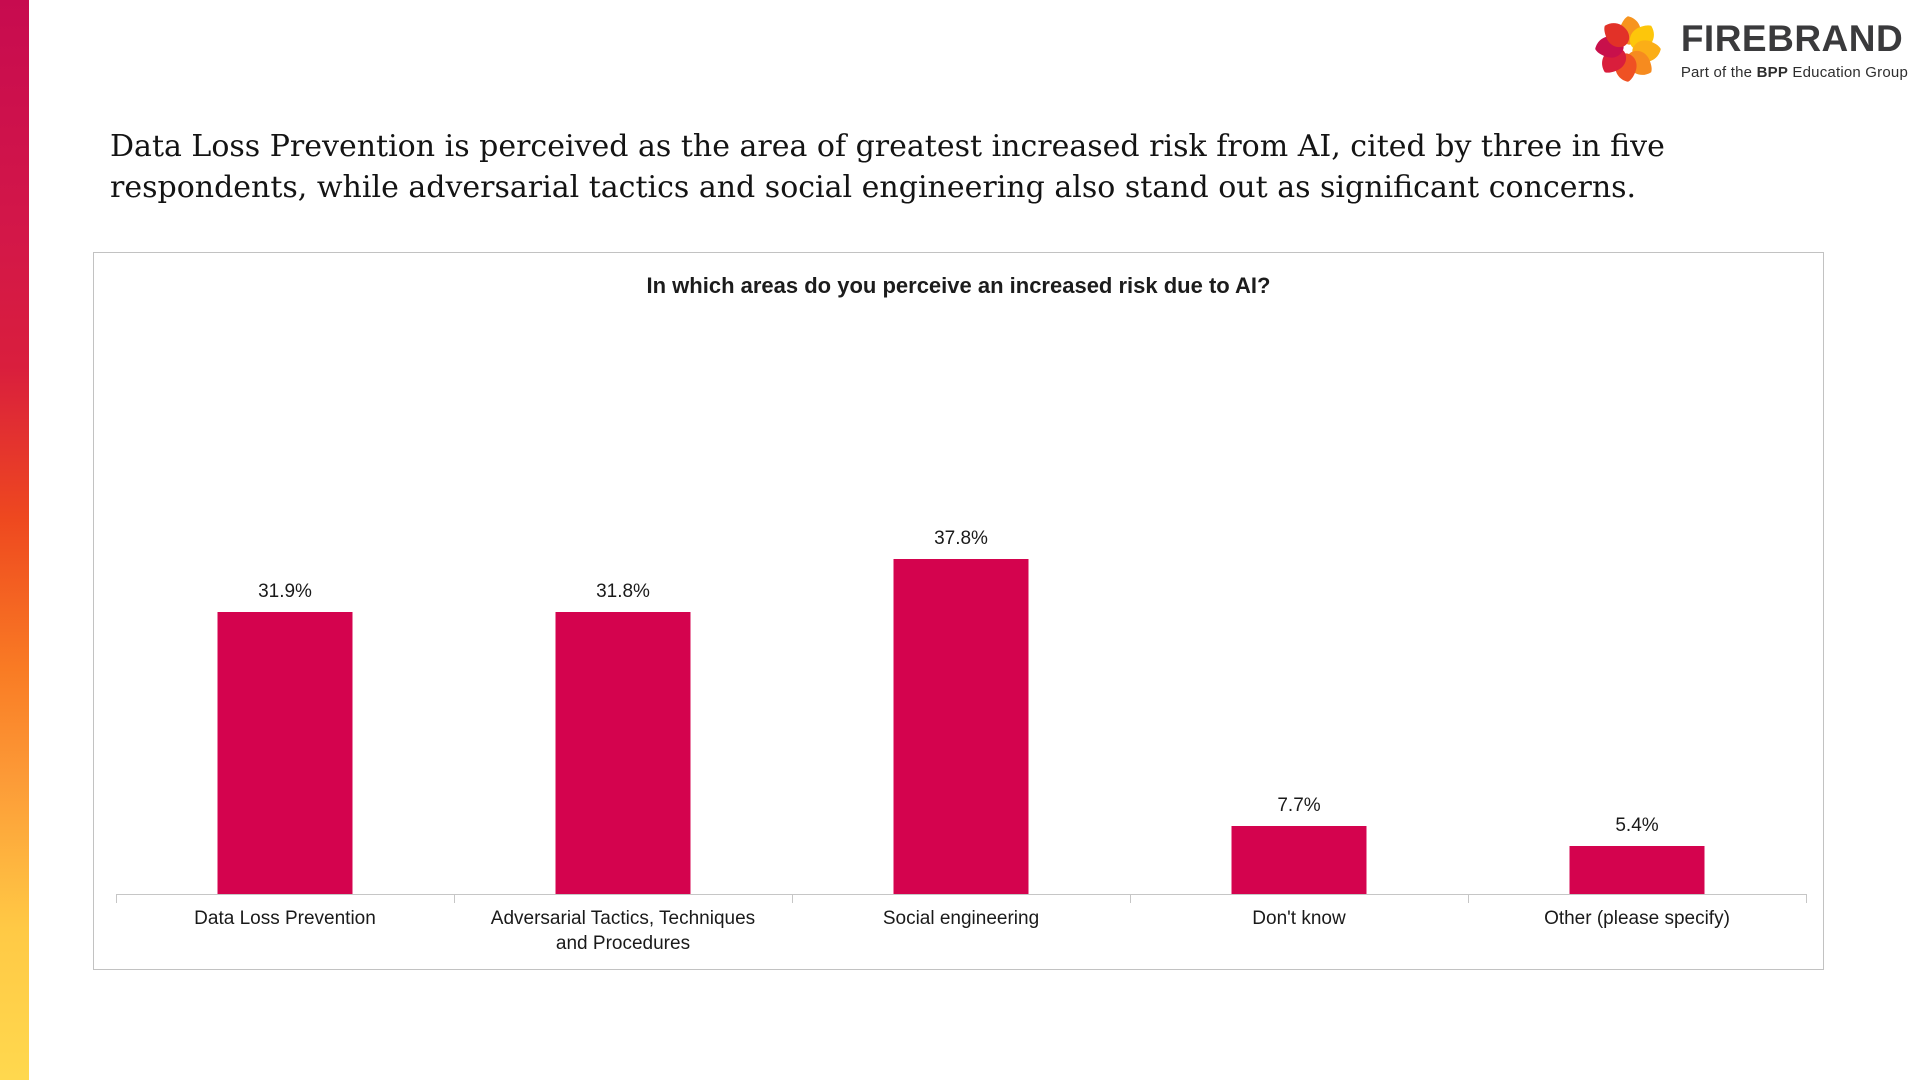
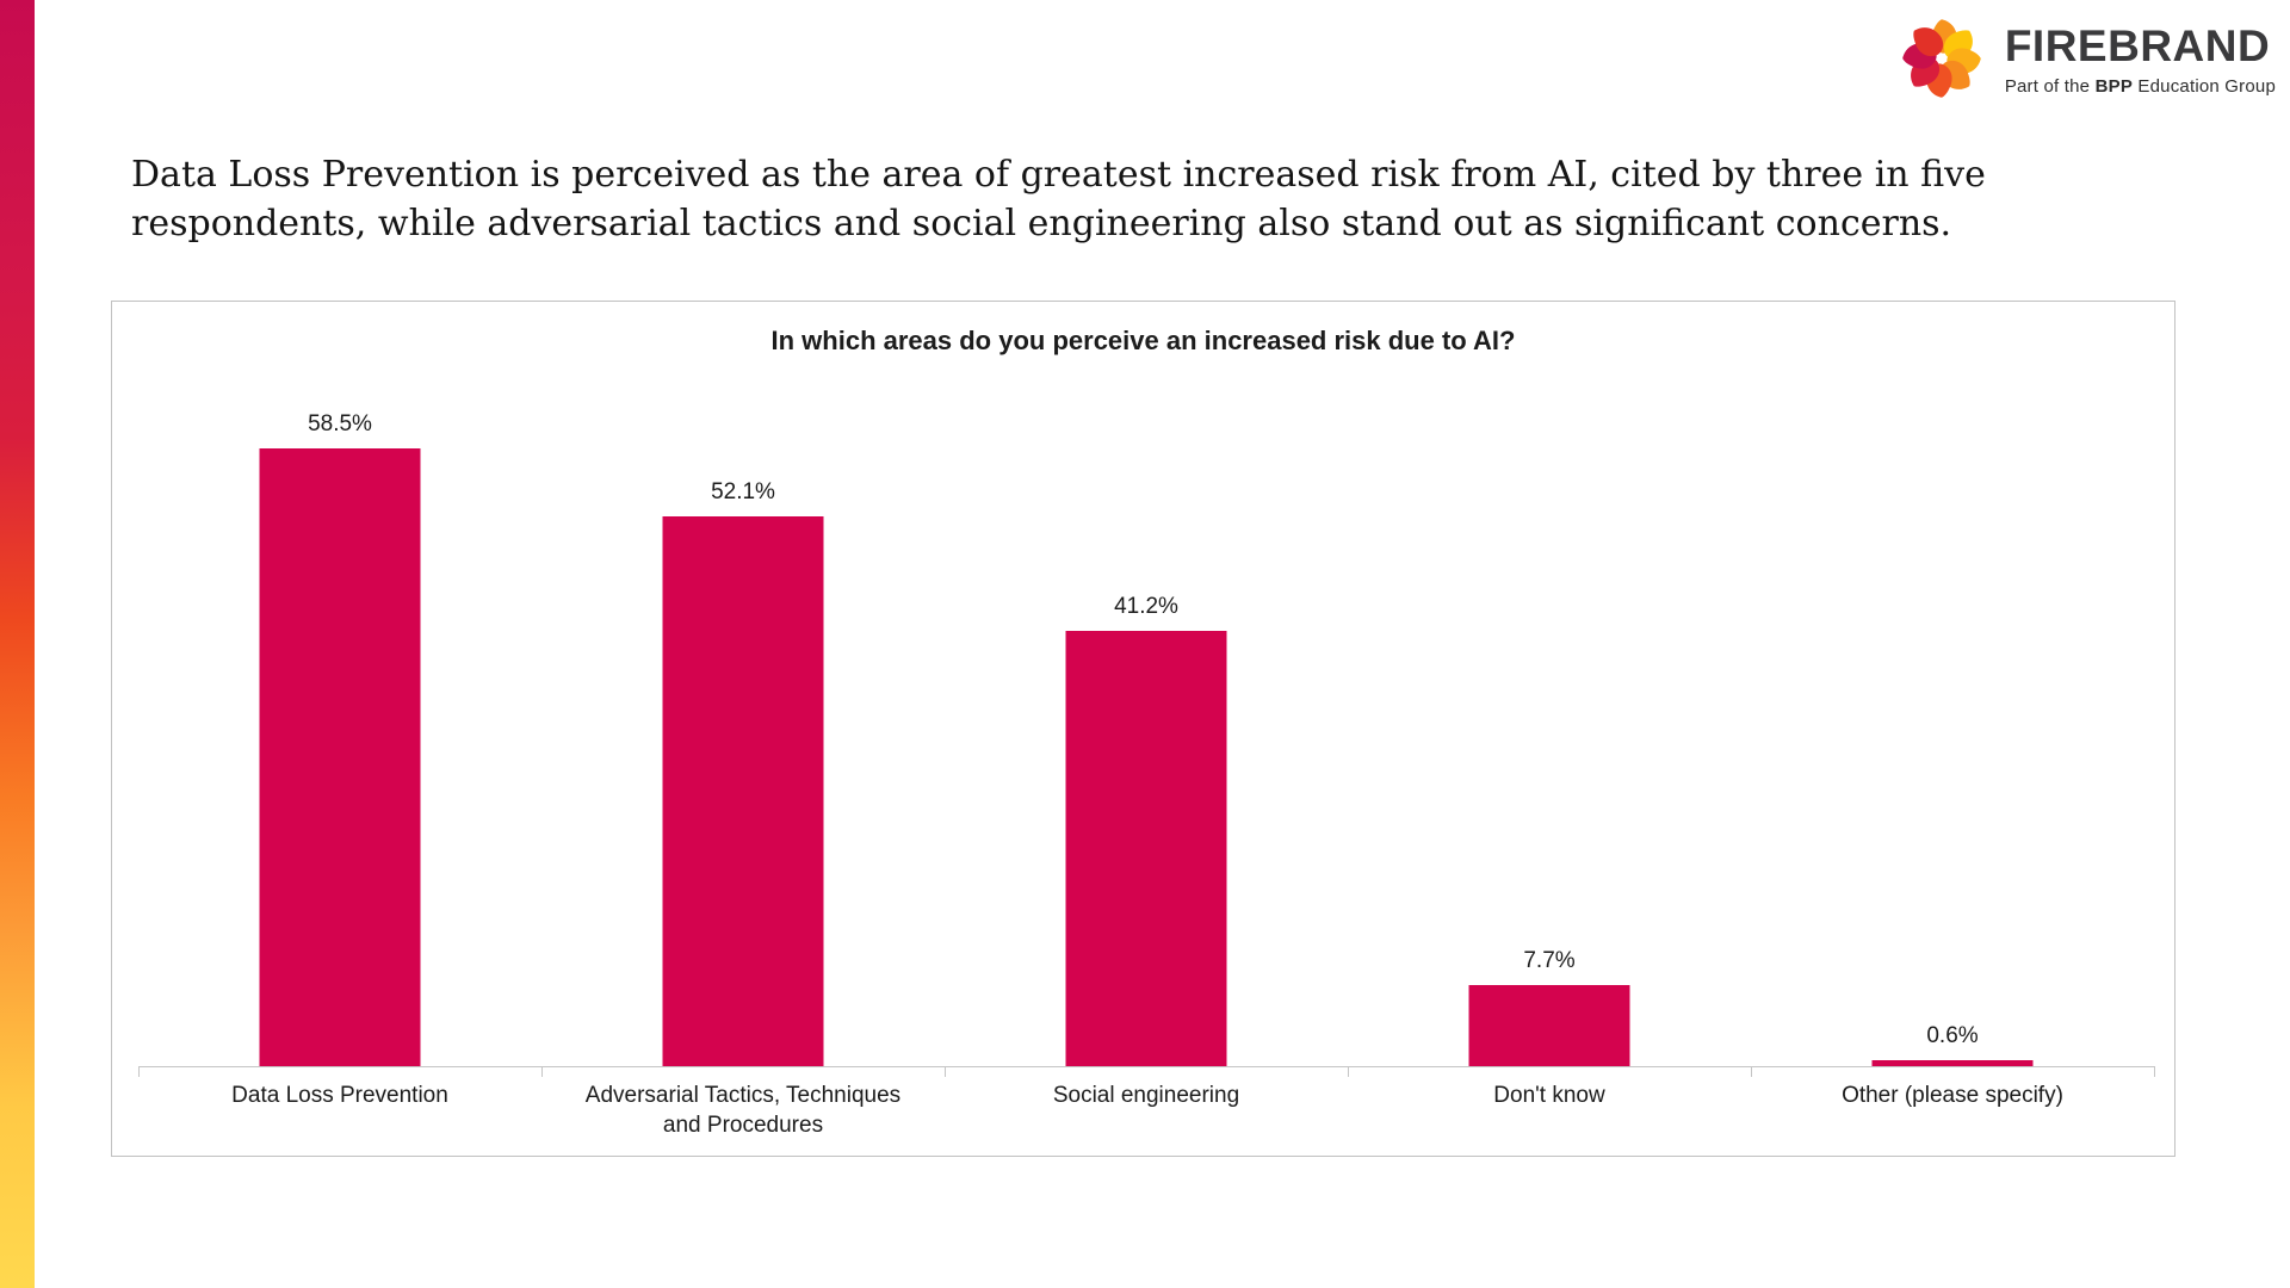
Data Loss Prevention: 31.9% -> 58.5%
Adversarial Tactics, Techniques and Procedures: 31.8% -> 52.1%
Social engineering: 37.8% -> 41.2%
Other (please specify): 5.4% -> 0.6%
